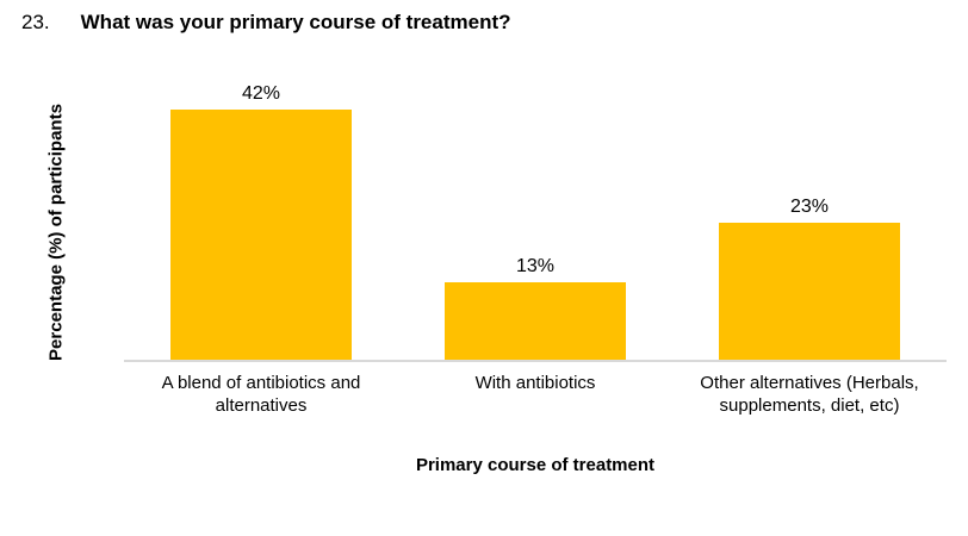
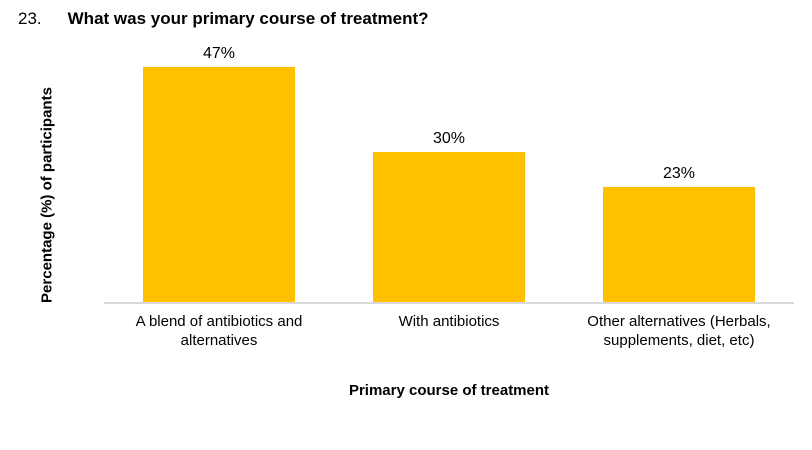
A blend of antibiotics and alternatives: 42% -> 47%
With antibiotics: 13% -> 30%
